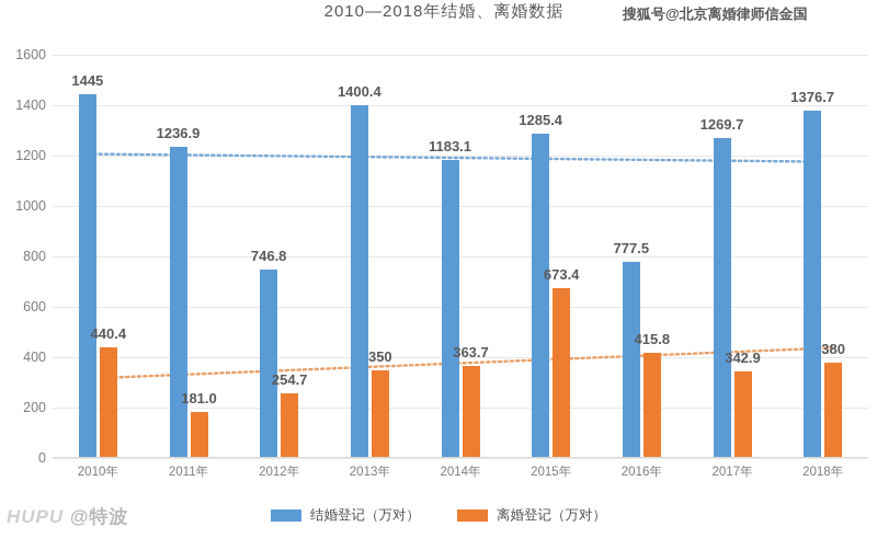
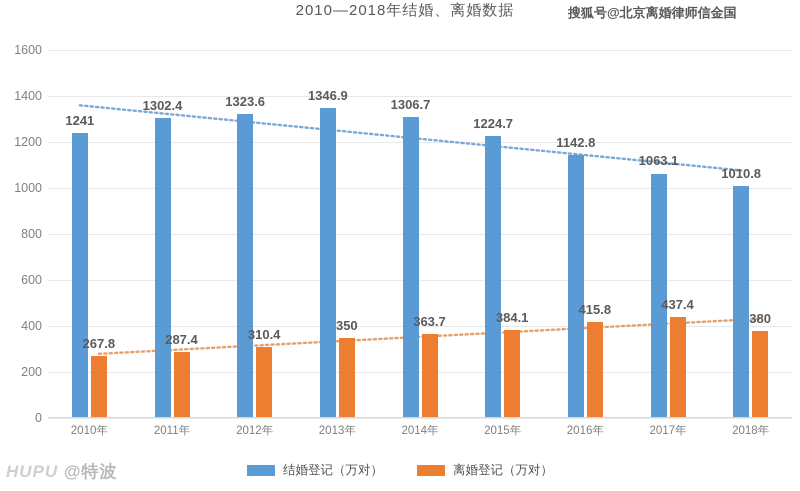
结婚登记（万对）/2010年: 1445 -> 1241
离婚登记（万对）/2010年: 440.4 -> 267.8
结婚登记（万对）/2011年: 1236.9 -> 1302.4
离婚登记（万对）/2011年: 181.0 -> 287.4
结婚登记（万对）/2012年: 746.8 -> 1323.6
离婚登记（万对）/2012年: 254.7 -> 310.4
结婚登记（万对）/2013年: 1400.4 -> 1346.9
结婚登记（万对）/2014年: 1183.1 -> 1306.7
结婚登记（万对）/2015年: 1285.4 -> 1224.7
离婚登记（万对）/2015年: 673.4 -> 384.1
结婚登记（万对）/2016年: 777.5 -> 1142.8
结婚登记（万对）/2017年: 1269.7 -> 1063.1
离婚登记（万对）/2017年: 342.9 -> 437.4
结婚登记（万对）/2018年: 1376.7 -> 1010.8
